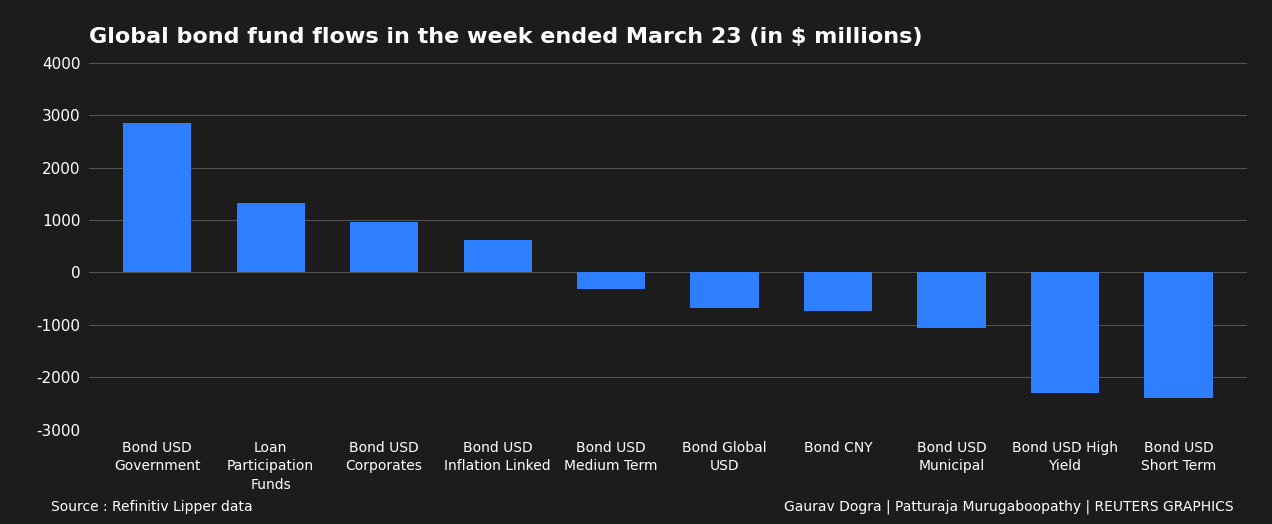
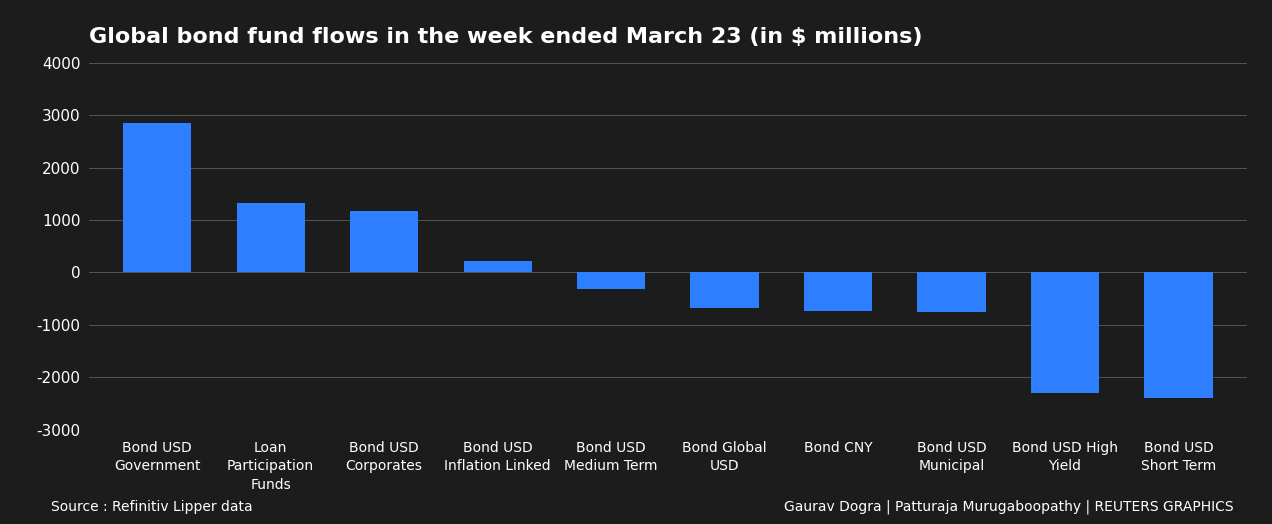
Bond USD Corporates: 960 -> 1180
Bond USD Inflation Linked: 620 -> 220
Bond USD Municipal: -1050 -> -760
